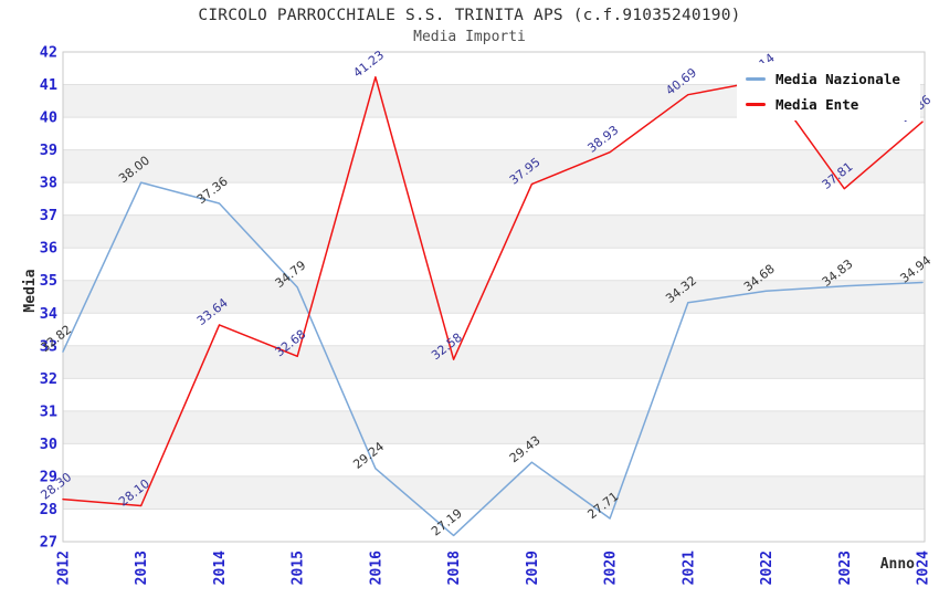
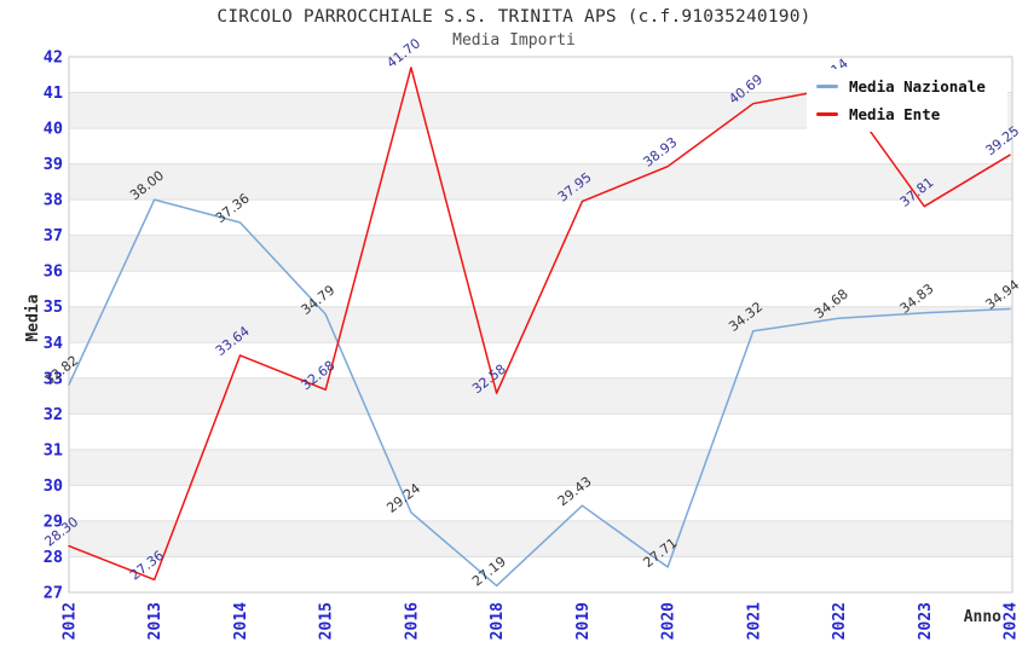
Media Ente/2013: 28.10 -> 27.36
Media Ente/2016: 41.23 -> 41.70
Media Ente/2024: 39.86 -> 39.25
